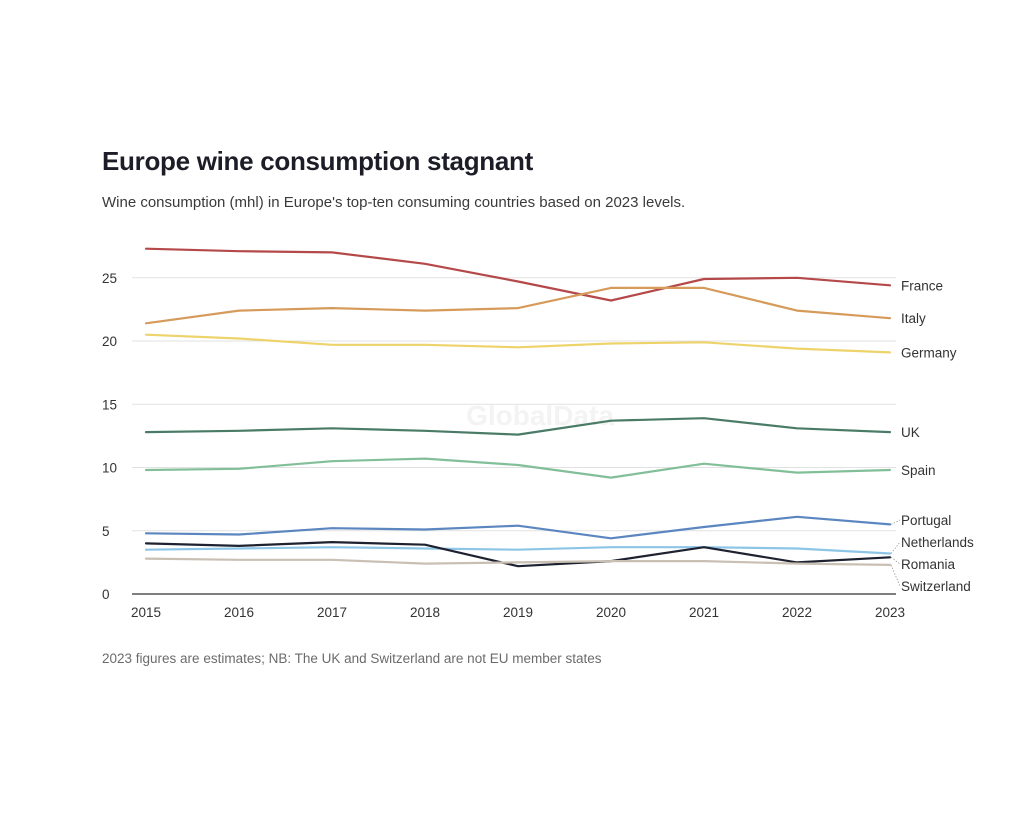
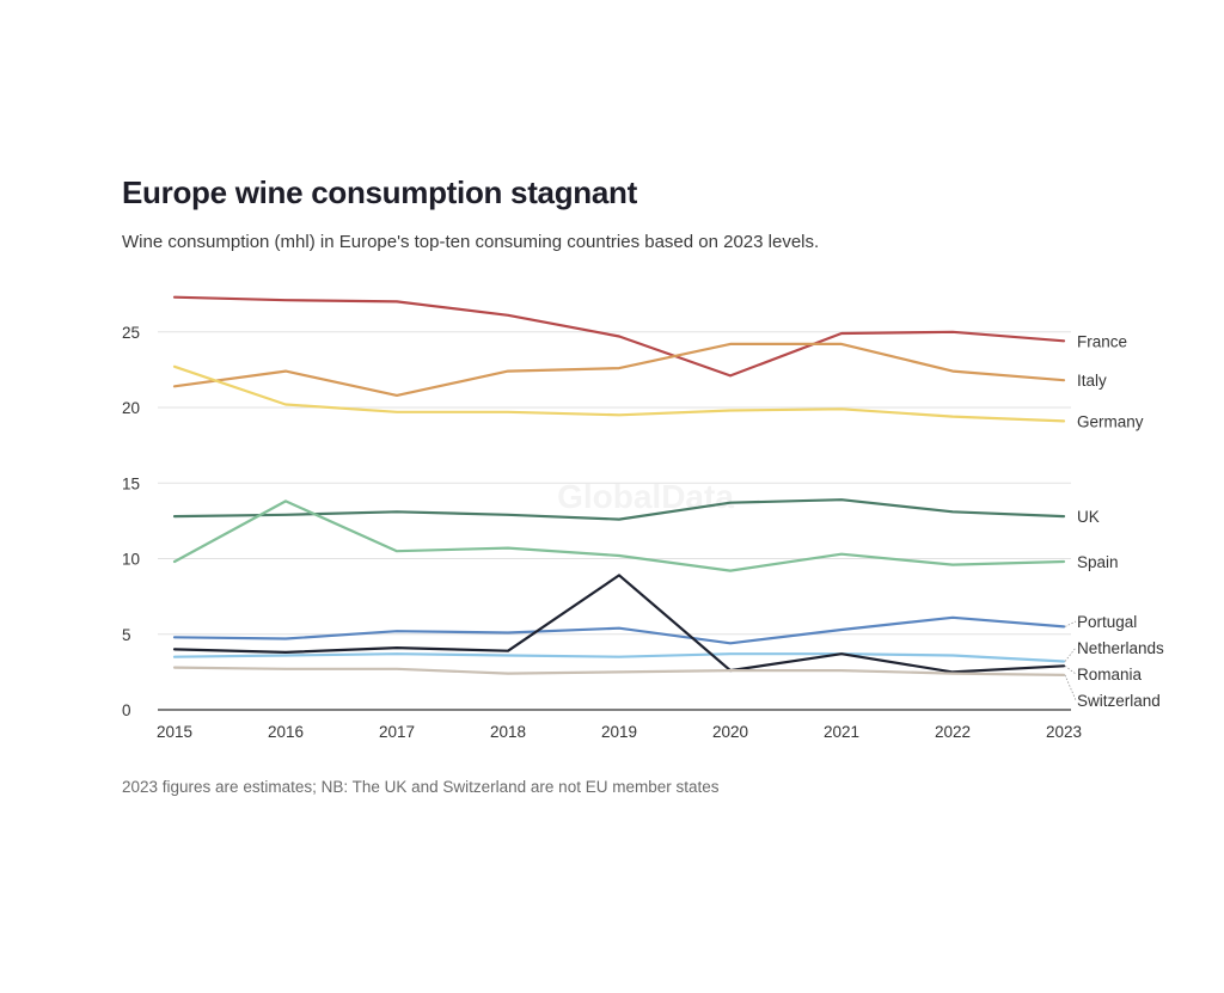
Germany/2015: 20.5 -> 22.7
Spain/2016: 9.9 -> 13.8
Italy/2017: 22.6 -> 20.8
Romania/2019: 2.2 -> 8.9
France/2020: 23.2 -> 22.1
